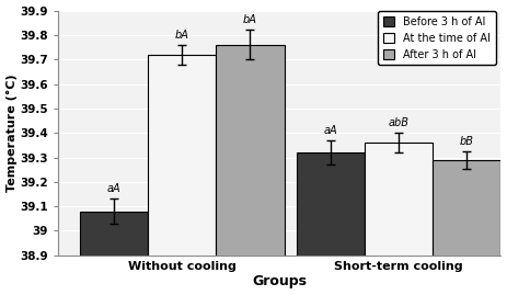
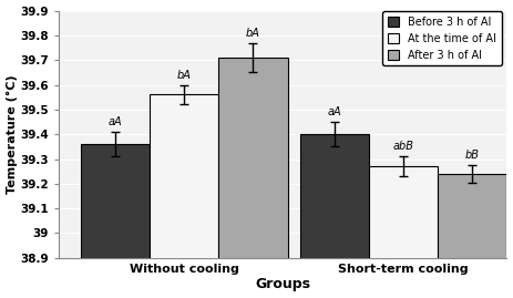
Before 3 h of AI/Without cooling: 39.08 -> 39.36
At the time of AI/Without cooling: 39.72 -> 39.56
After 3 h of AI/Without cooling: 39.76 -> 39.71
Before 3 h of AI/Short-term cooling: 39.32 -> 39.40
At the time of AI/Short-term cooling: 39.36 -> 39.27
After 3 h of AI/Short-term cooling: 39.29 -> 39.24
